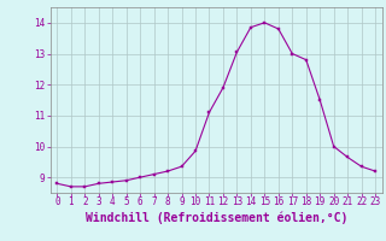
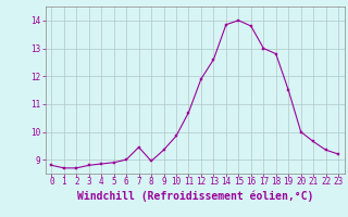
7: 9.10 -> 9.45
8: 9.20 -> 8.95
11: 11.10 -> 10.70
13: 13.05 -> 12.60
